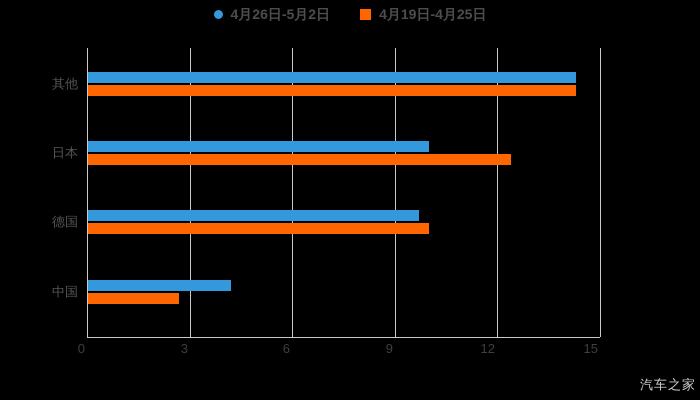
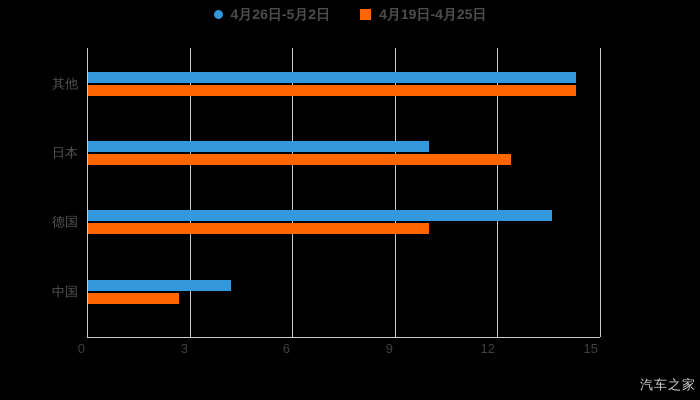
4月26日-5月2日/德国: 9.7 -> 13.6
